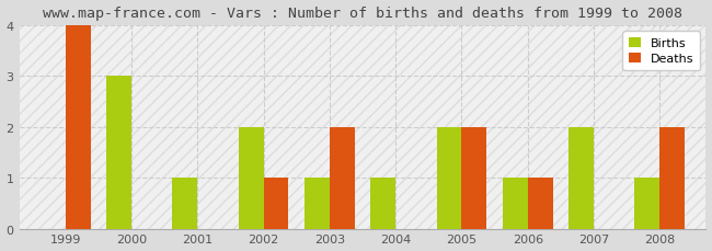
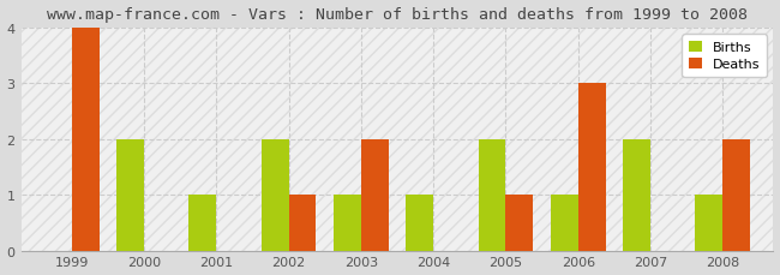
Births/2000: 3 -> 2
Deaths/2005: 2 -> 1
Deaths/2006: 1 -> 3
